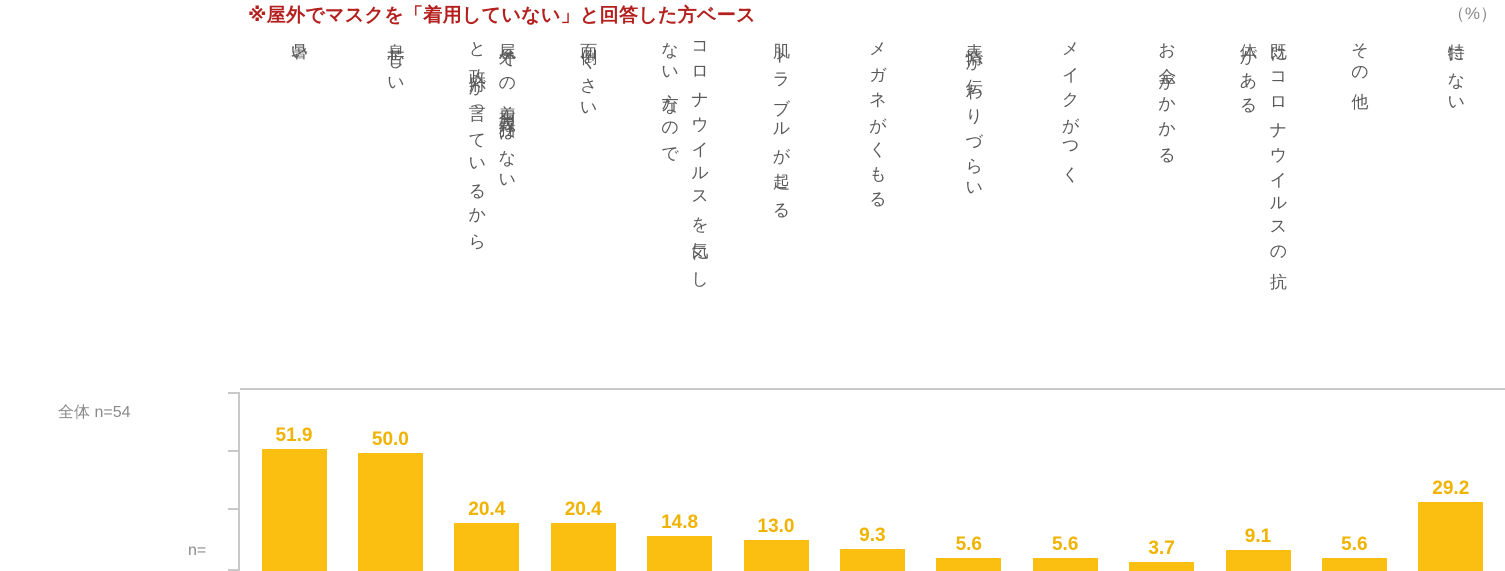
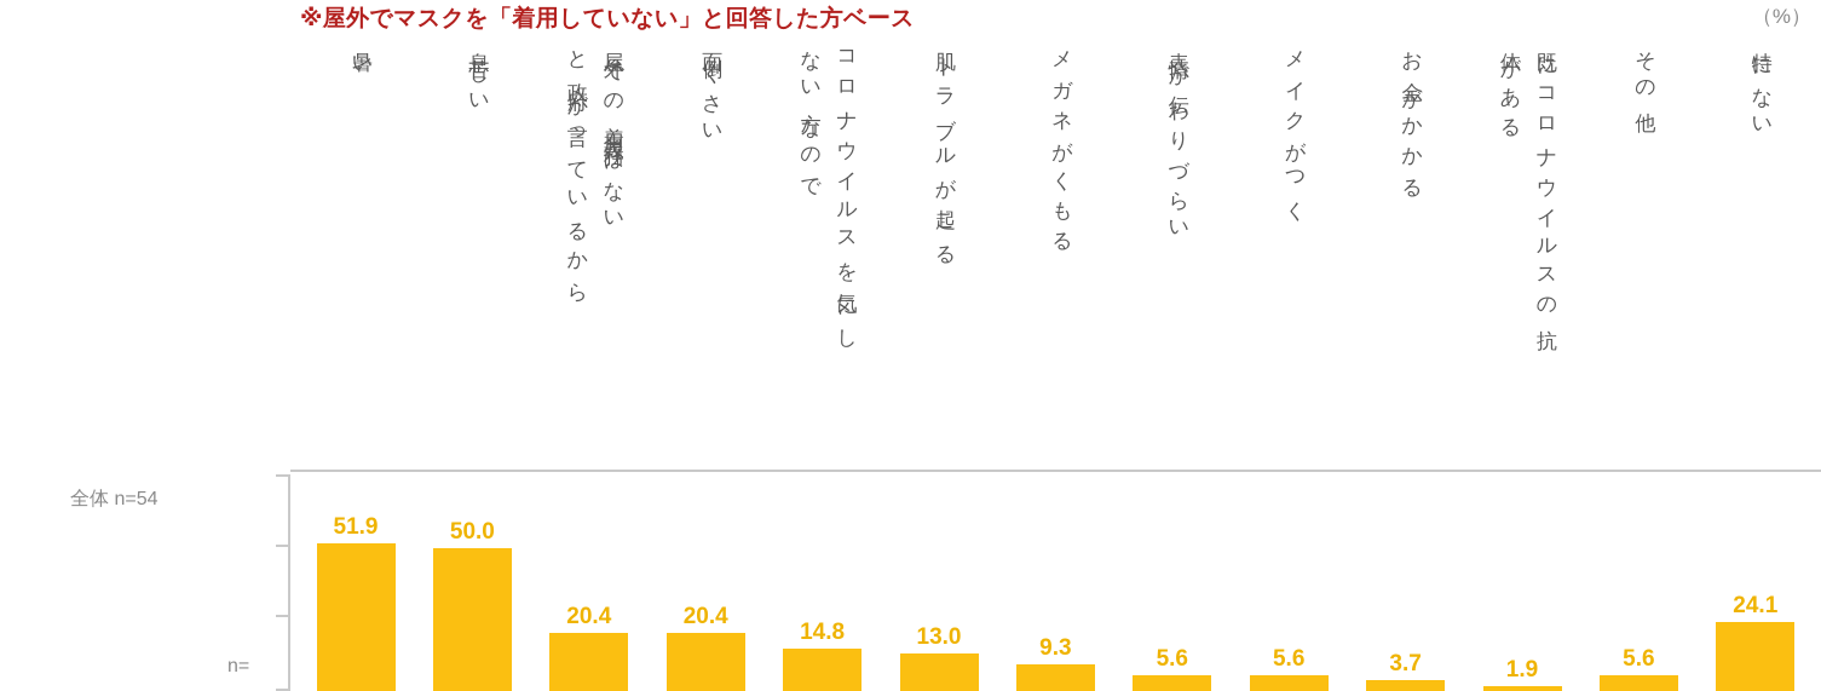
既にコロナウイルスの抗体がある: 9.1 -> 1.9
特にない: 29.2 -> 24.1
